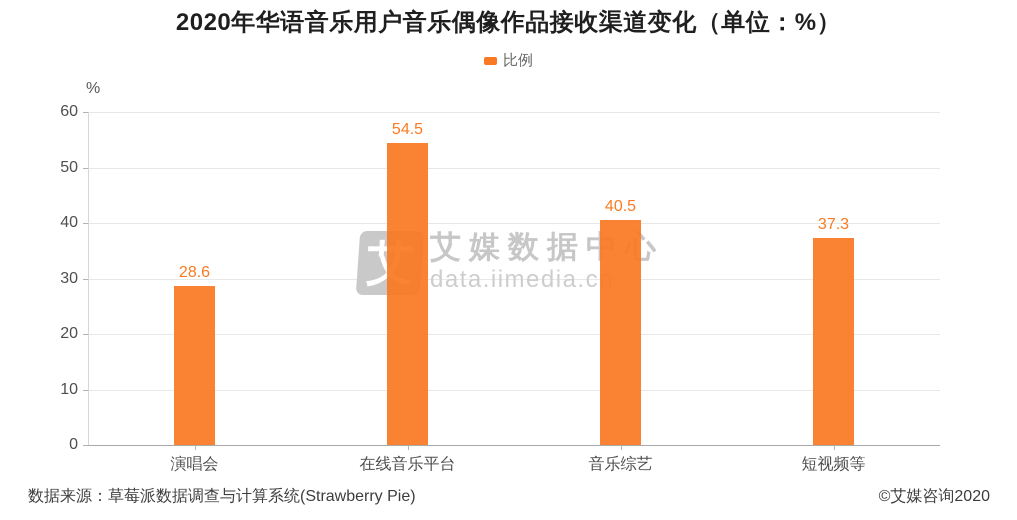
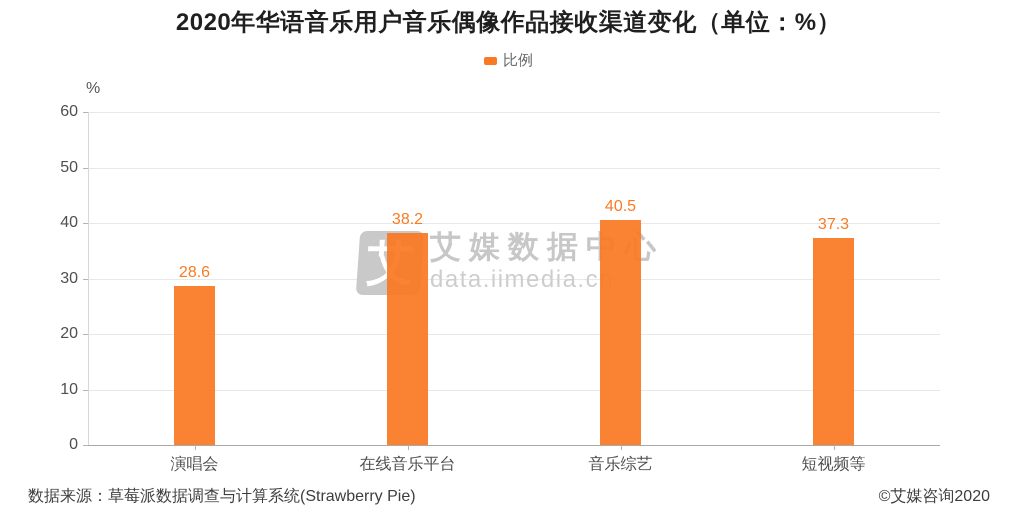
在线音乐平台: 54.5 -> 38.2
